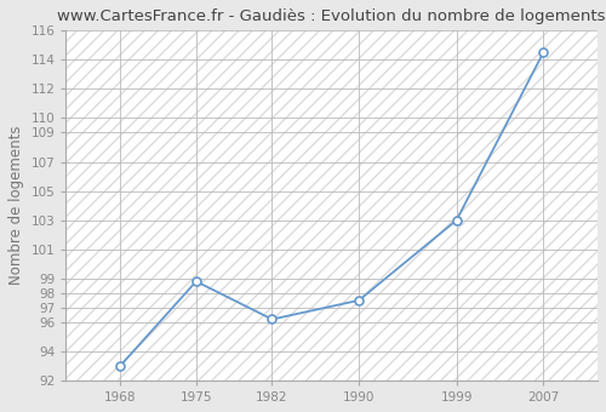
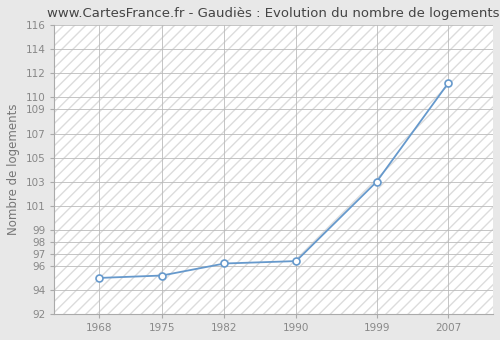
1968: 93.0 -> 95.0
1975: 98.8 -> 95.2
1990: 97.5 -> 96.4
2007: 114.5 -> 111.2
